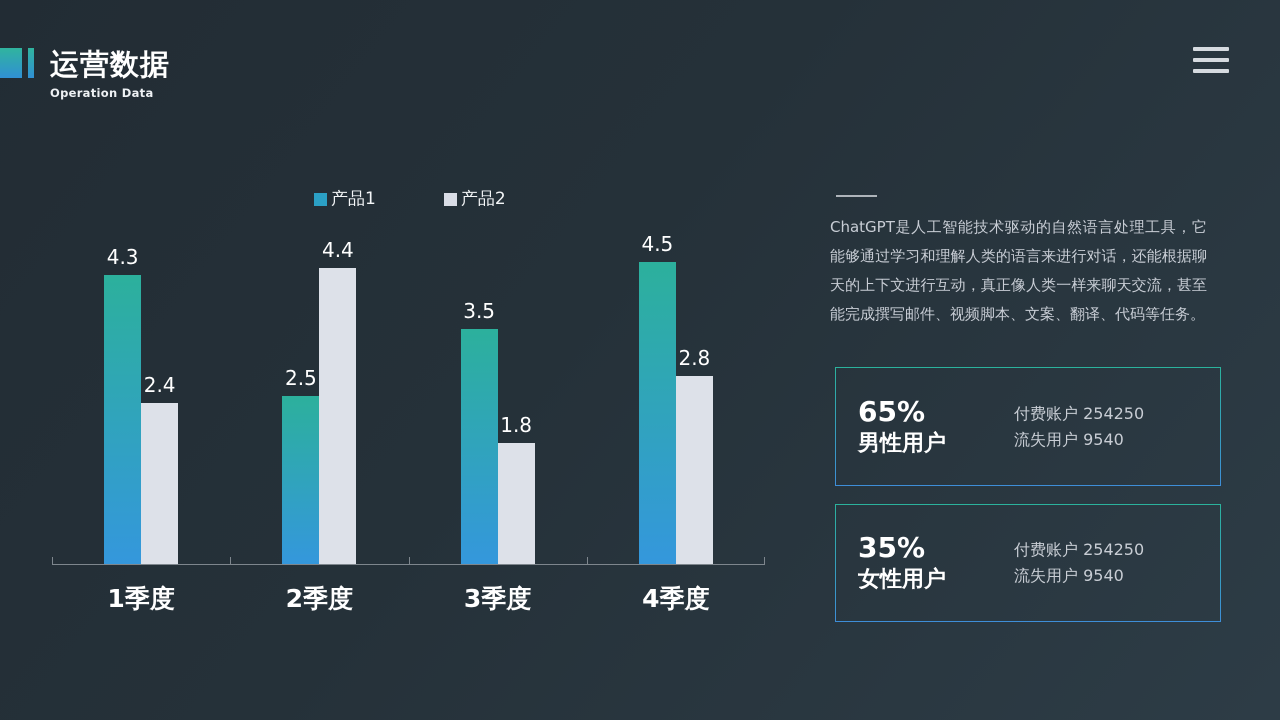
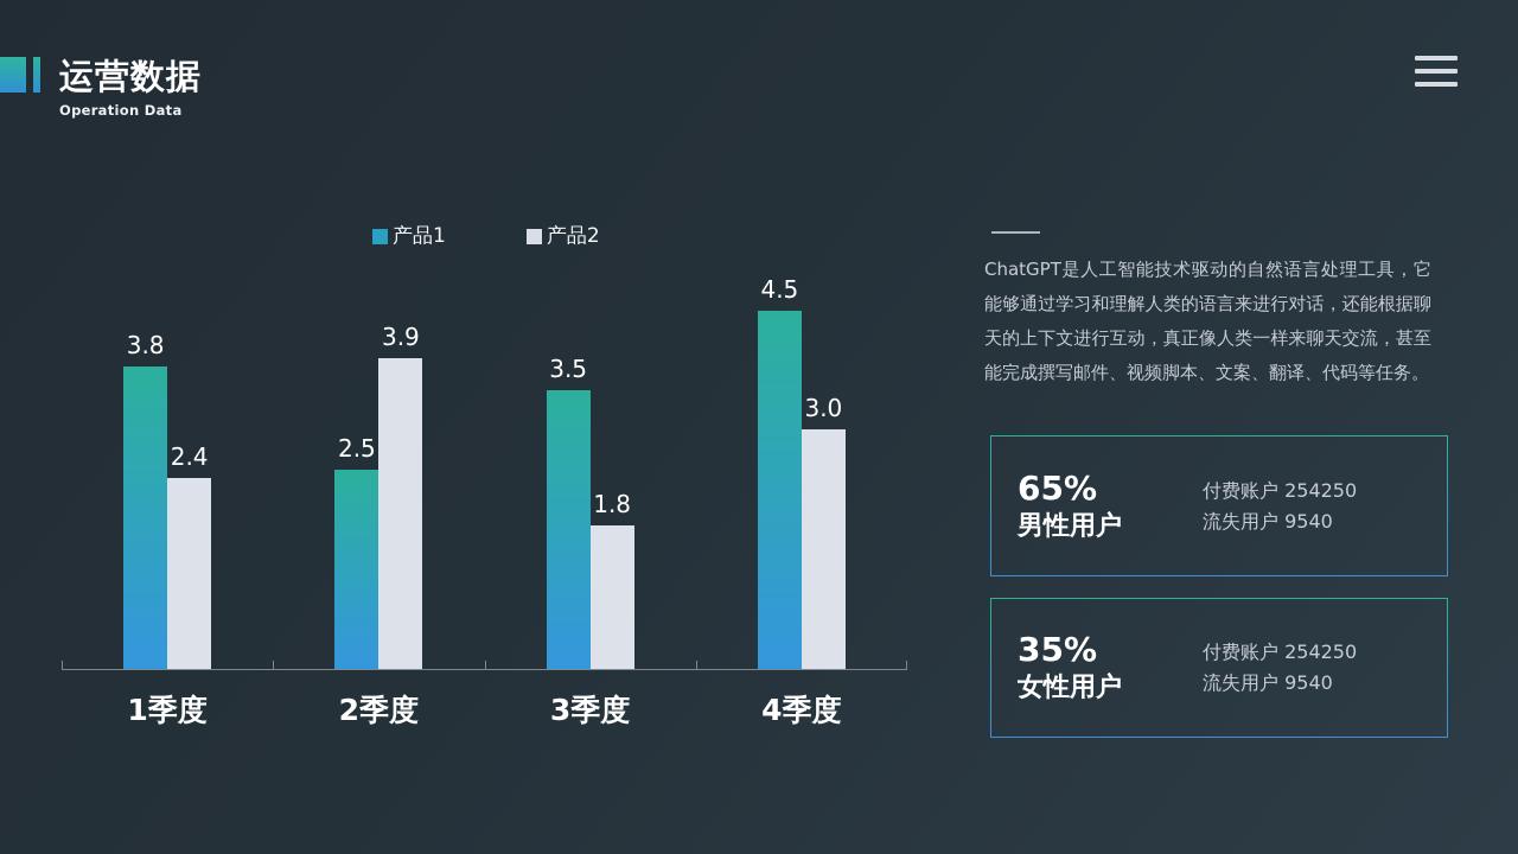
产品1/1季度: 4.3 -> 3.8
产品2/2季度: 4.4 -> 3.9
产品2/4季度: 2.8 -> 3.0
